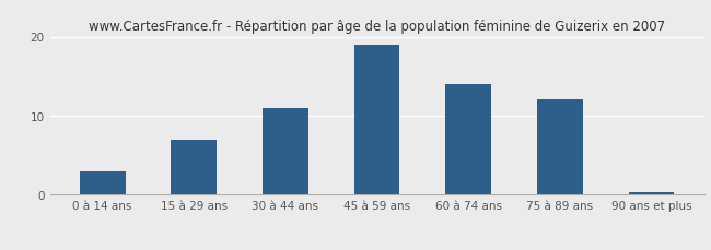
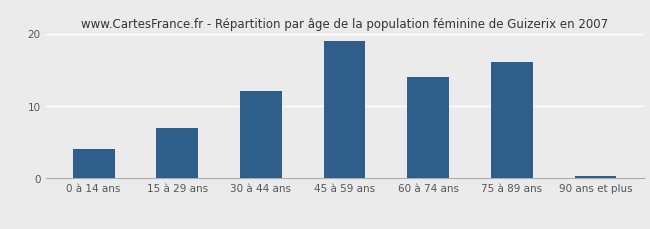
0 à 14 ans: 3.0 -> 4.0
30 à 44 ans: 11.0 -> 12.0
75 à 89 ans: 12.0 -> 16.0
